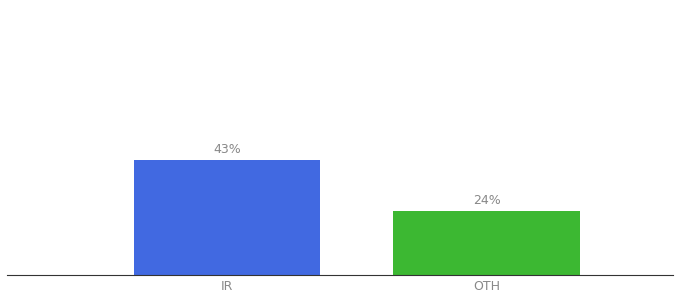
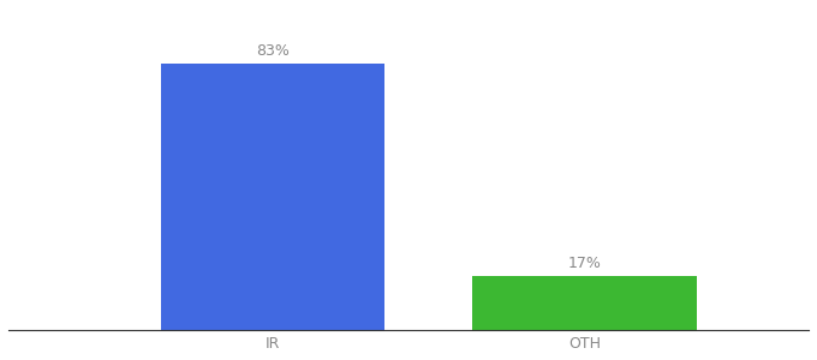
IR: 43% -> 83%
OTH: 24% -> 17%
